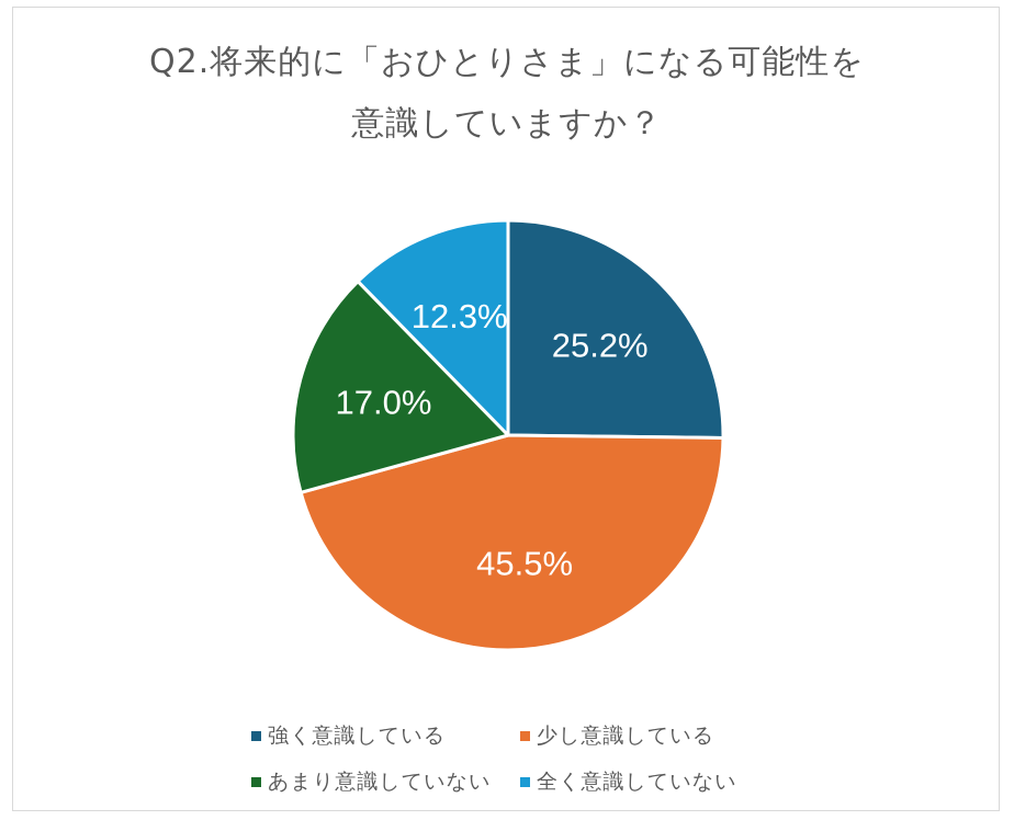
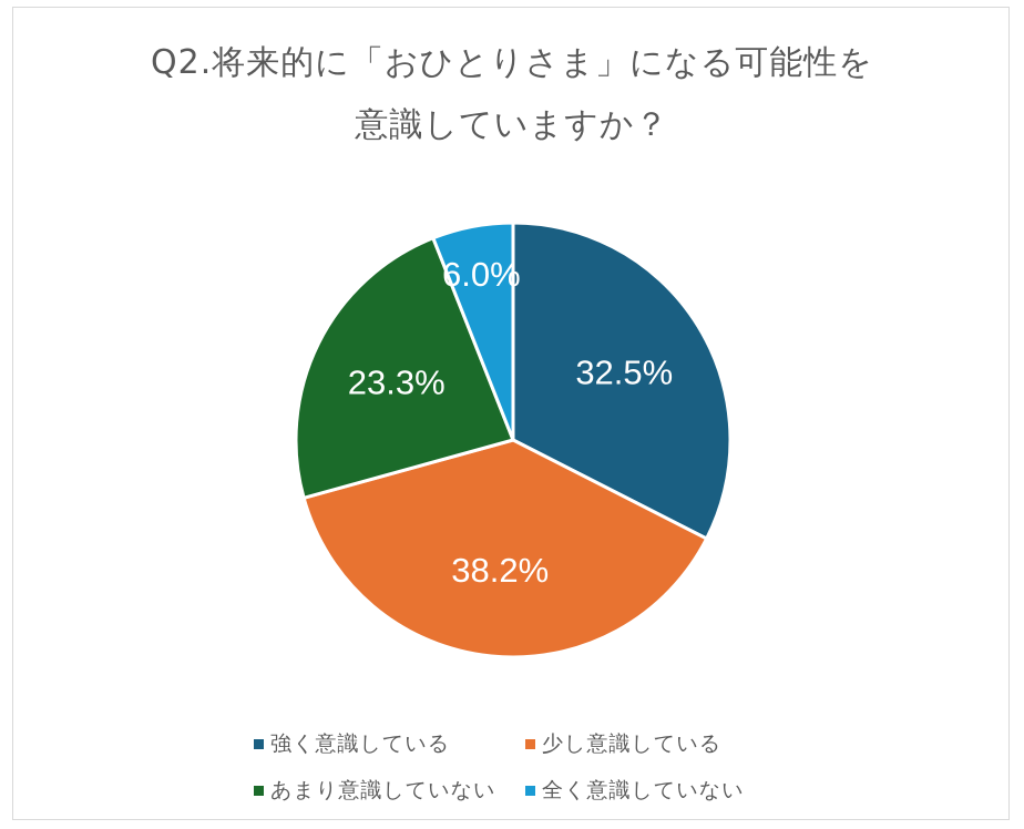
強く意識している: 25.2% -> 32.5%
少し意識している: 45.5% -> 38.2%
あまり意識していない: 17.0% -> 23.3%
全く意識していない: 12.3% -> 6.0%
